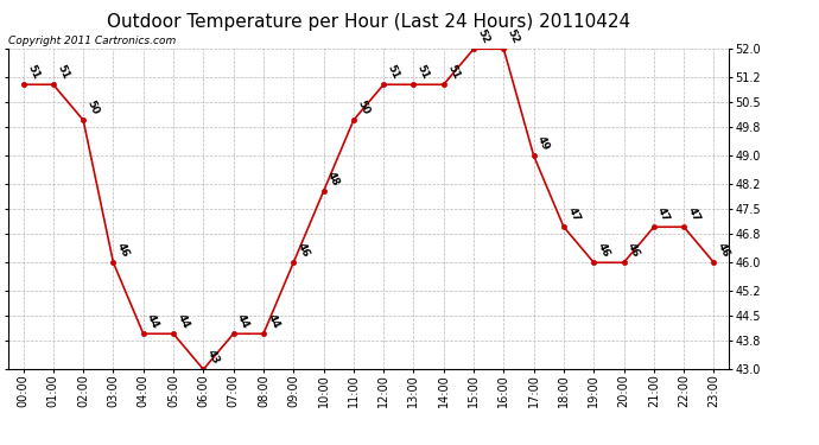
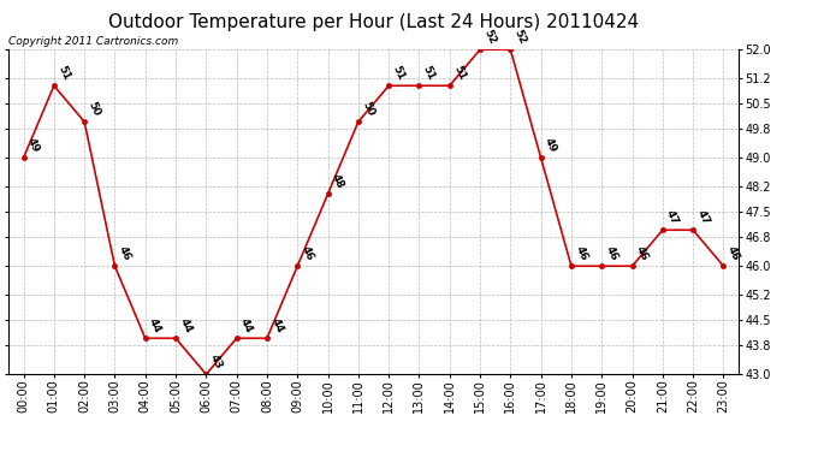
00:00: 51 -> 49
18:00: 47 -> 46
